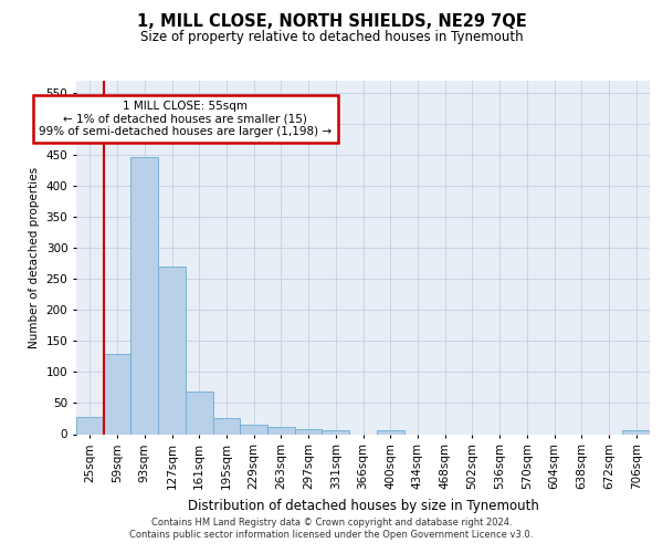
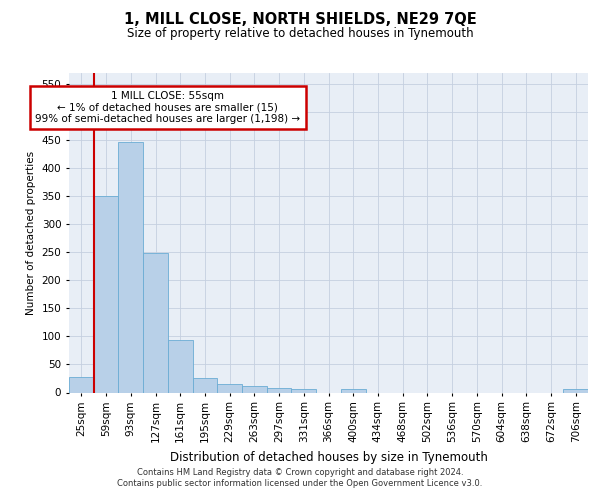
59sqm: 130 -> 350
127sqm: 270 -> 248
161sqm: 68 -> 93
